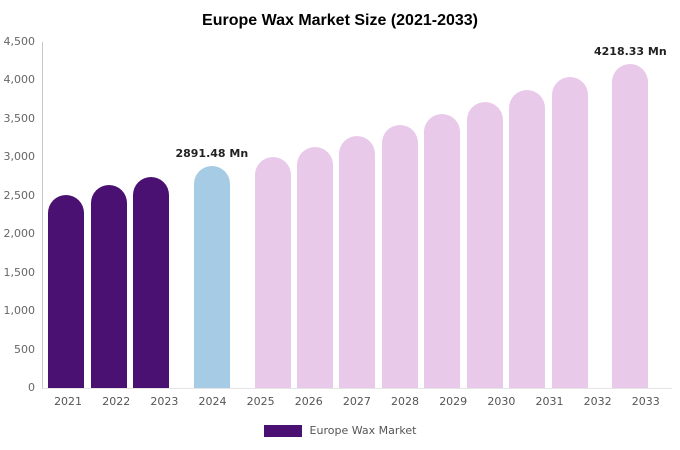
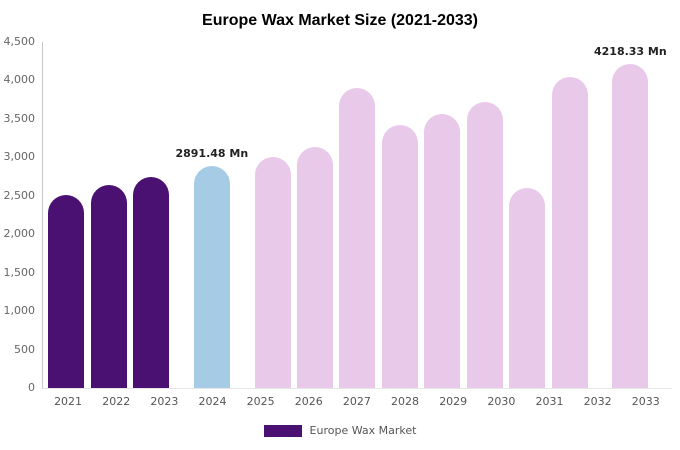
2027: 3300 -> 3900
2031: 3900 -> 2600
